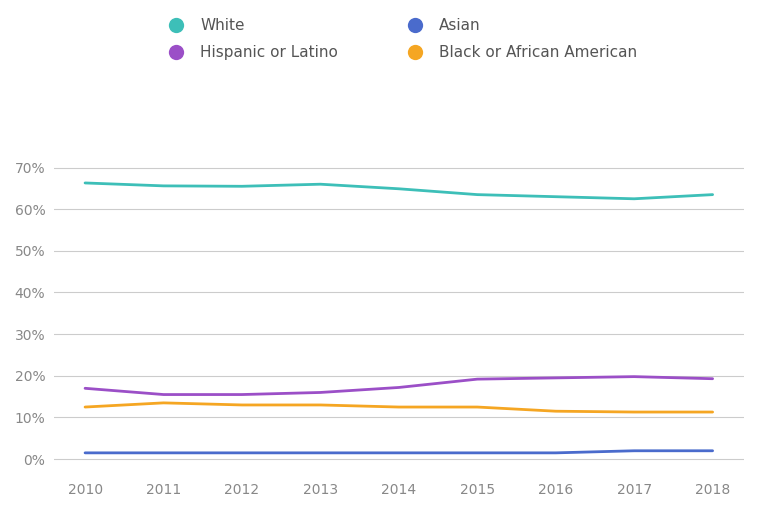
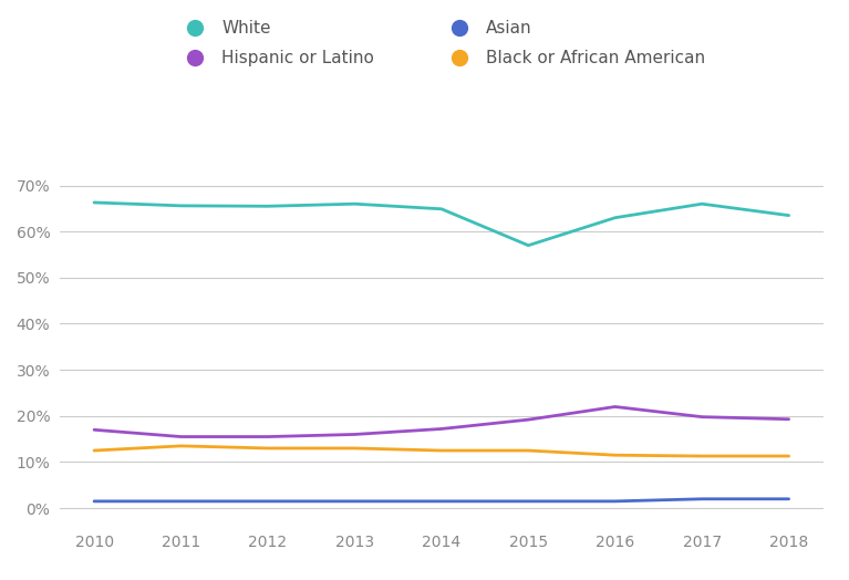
White/2015: 63.5% -> 57.0%
Hispanic or Latino/2016: 19.5% -> 22.0%
White/2017: 62.5% -> 66.0%
